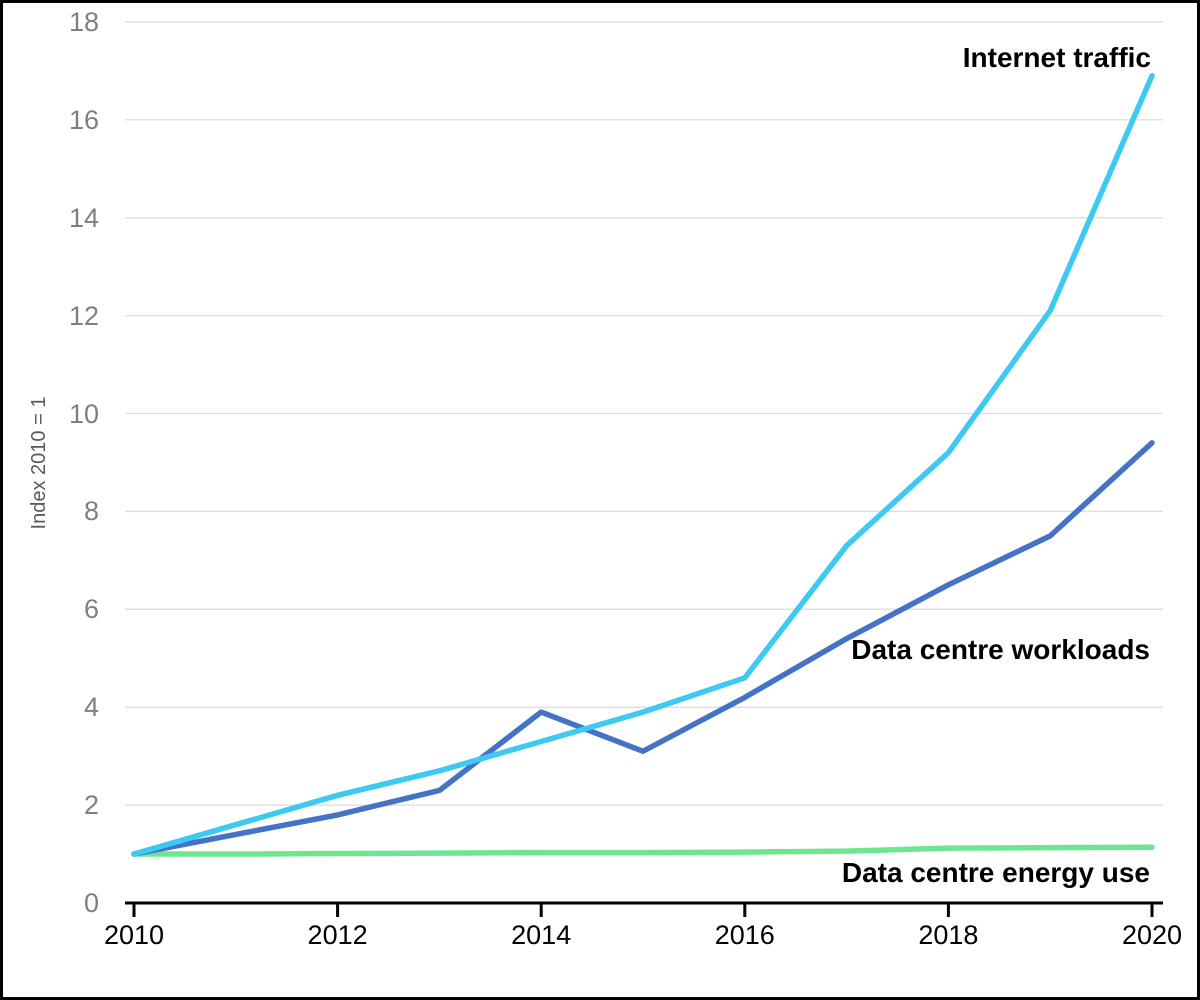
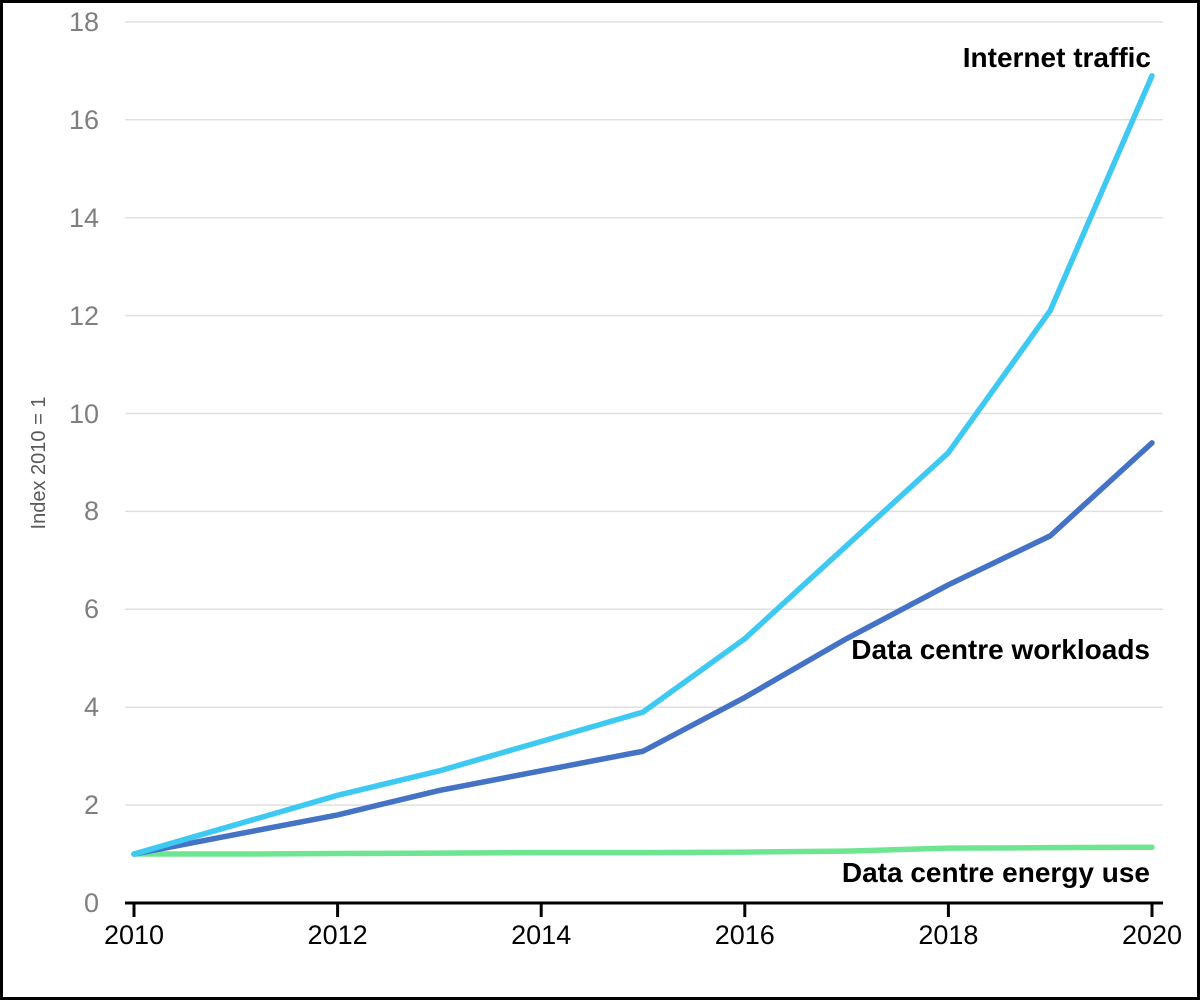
Data centre workloads/2014: 3.9 -> 2.7
Internet traffic/2016: 4.6 -> 5.4
